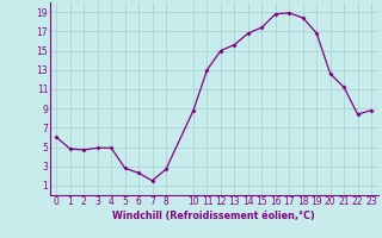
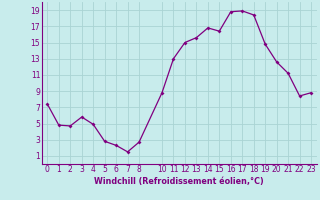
0: 6.0 -> 7.4
3: 4.9 -> 5.8
15: 17.4 -> 16.4
19: 16.8 -> 14.8
